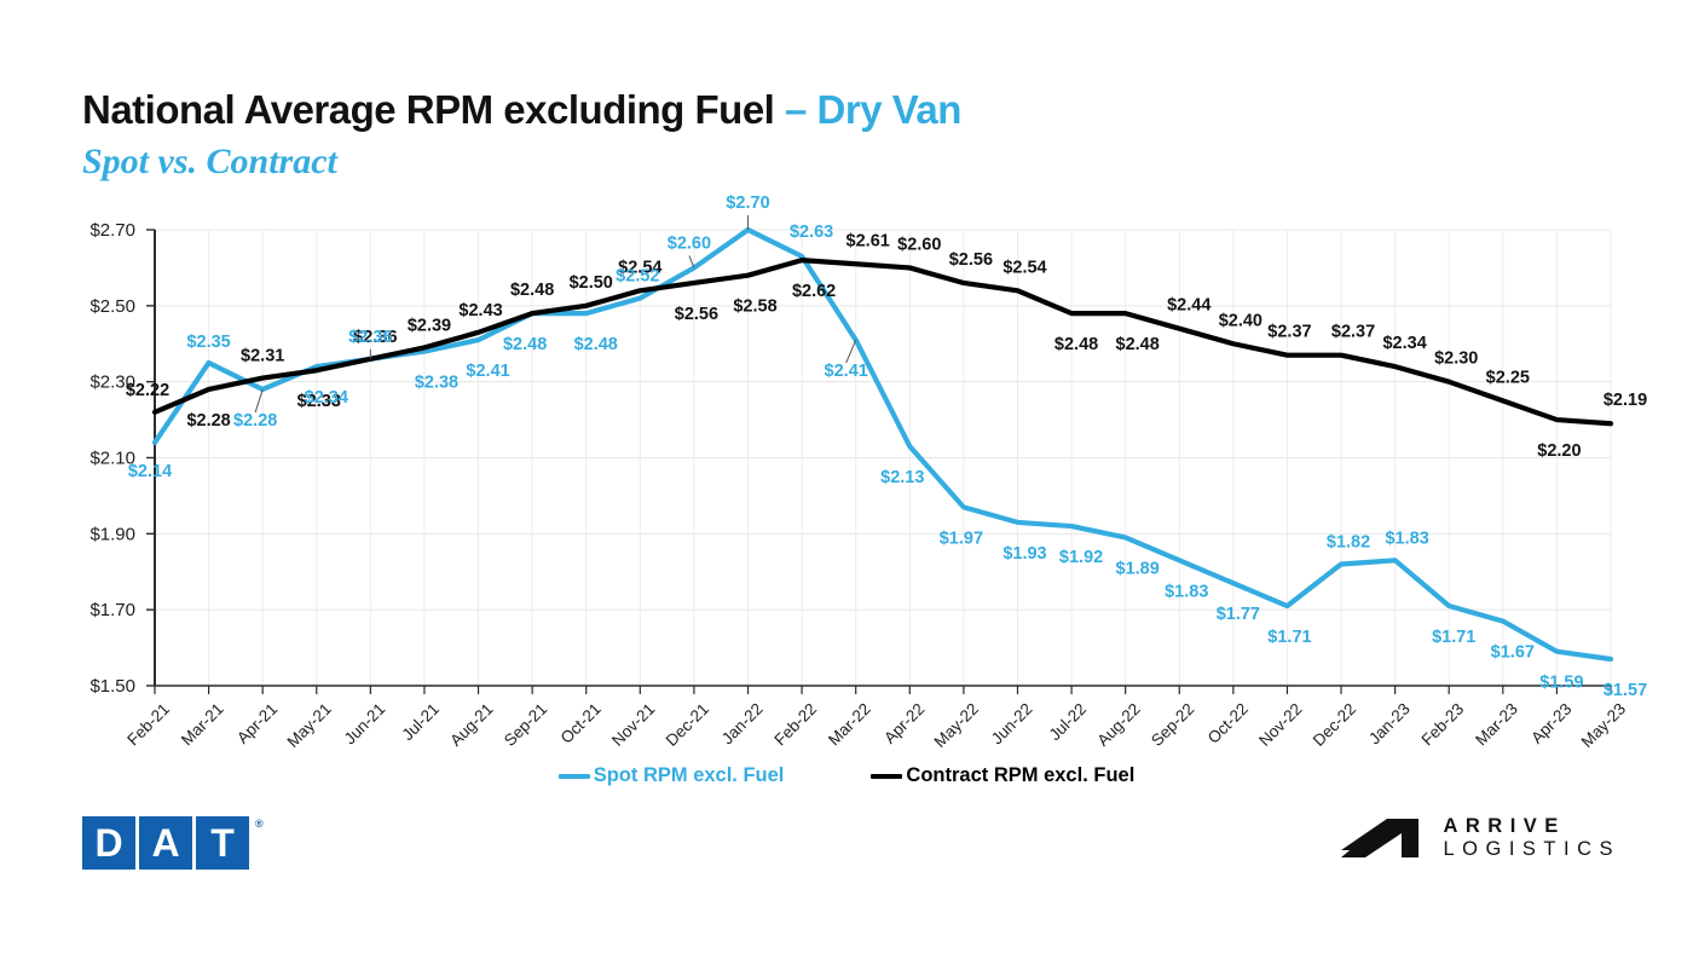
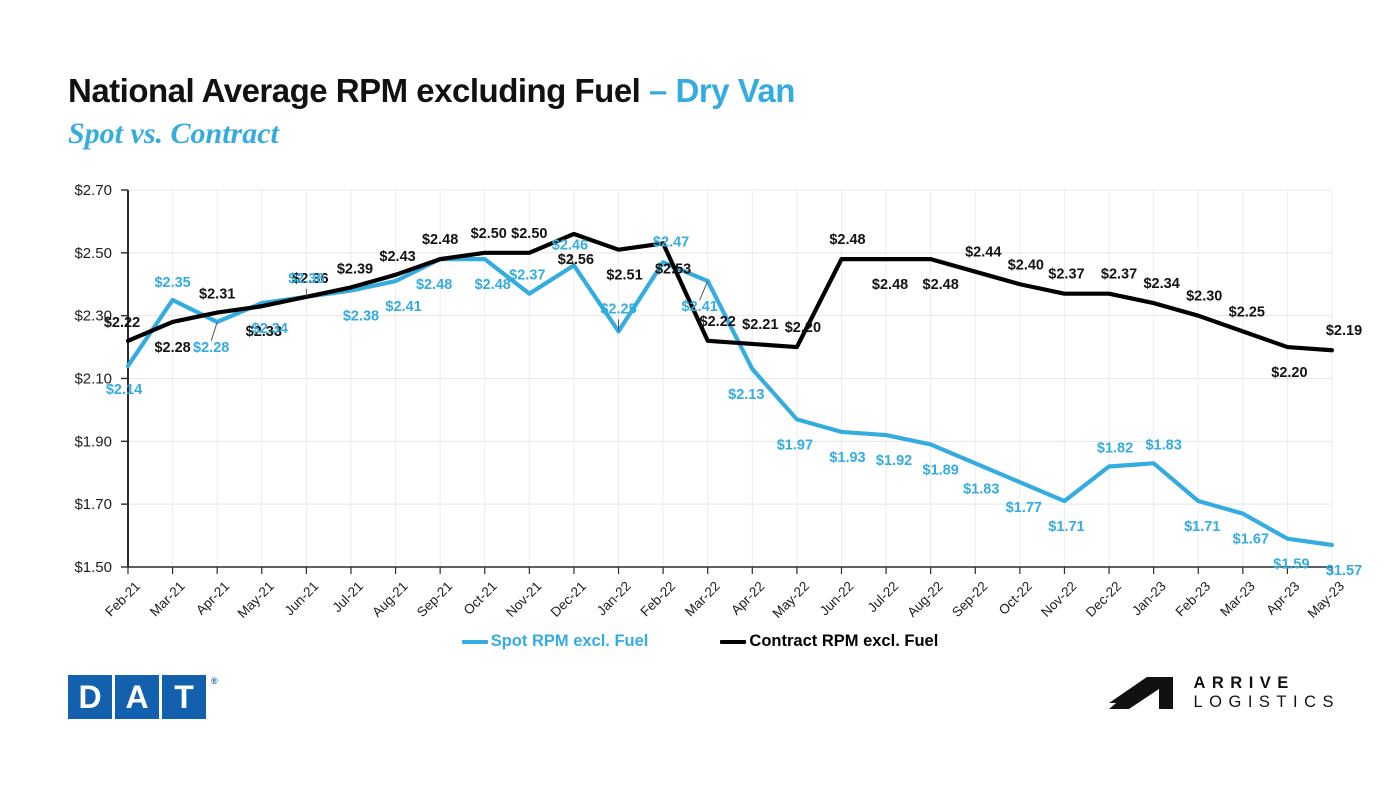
Spot RPM excl. Fuel/Nov-21: $2.52 -> $2.37
Contract RPM excl. Fuel/Nov-21: $2.54 -> $2.50
Spot RPM excl. Fuel/Dec-21: $2.60 -> $2.46
Spot RPM excl. Fuel/Jan-22: $2.70 -> $2.25
Contract RPM excl. Fuel/Jan-22: $2.58 -> $2.51
Spot RPM excl. Fuel/Feb-22: $2.63 -> $2.47
Contract RPM excl. Fuel/Feb-22: $2.62 -> $2.53
Contract RPM excl. Fuel/Mar-22: $2.61 -> $2.22
Contract RPM excl. Fuel/Apr-22: $2.60 -> $2.21
Contract RPM excl. Fuel/May-22: $2.56 -> $2.20
Contract RPM excl. Fuel/Jun-22: $2.54 -> $2.48
